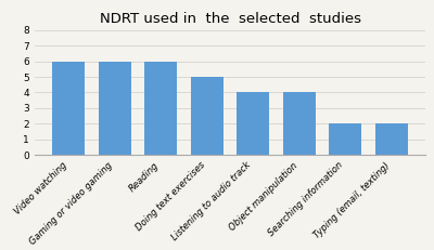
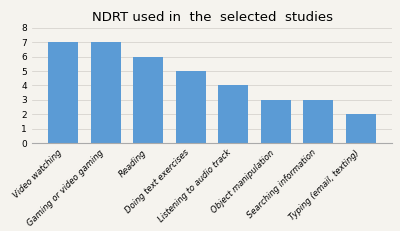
Video watching: 6 -> 7
Gaming or video gaming: 6 -> 7
Object manipulation: 4 -> 3
Searching information: 2 -> 3
